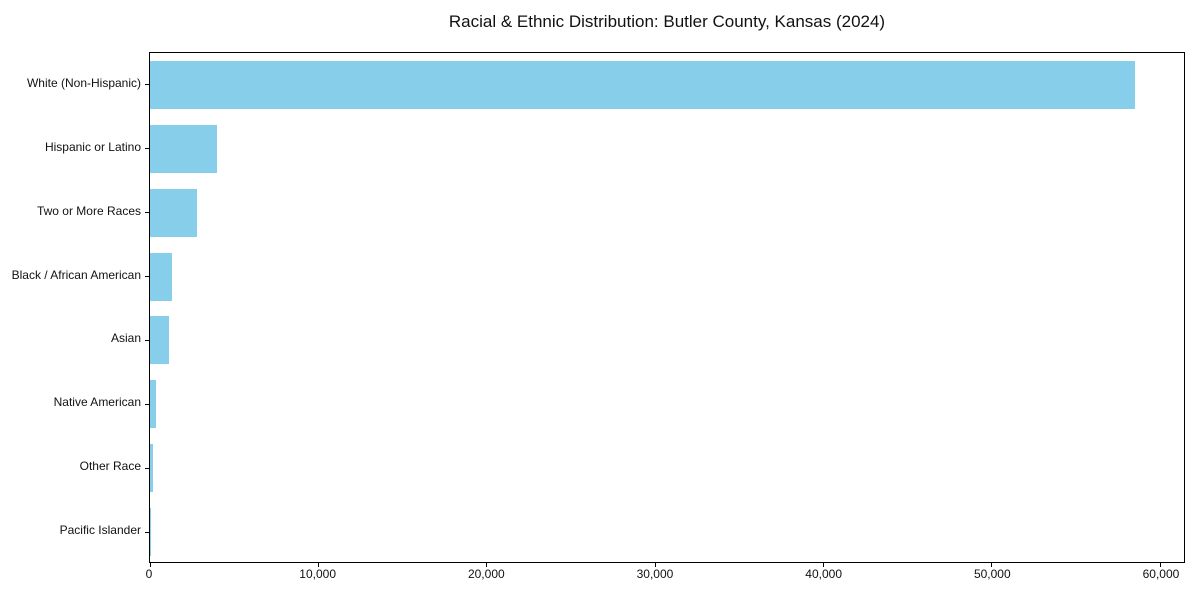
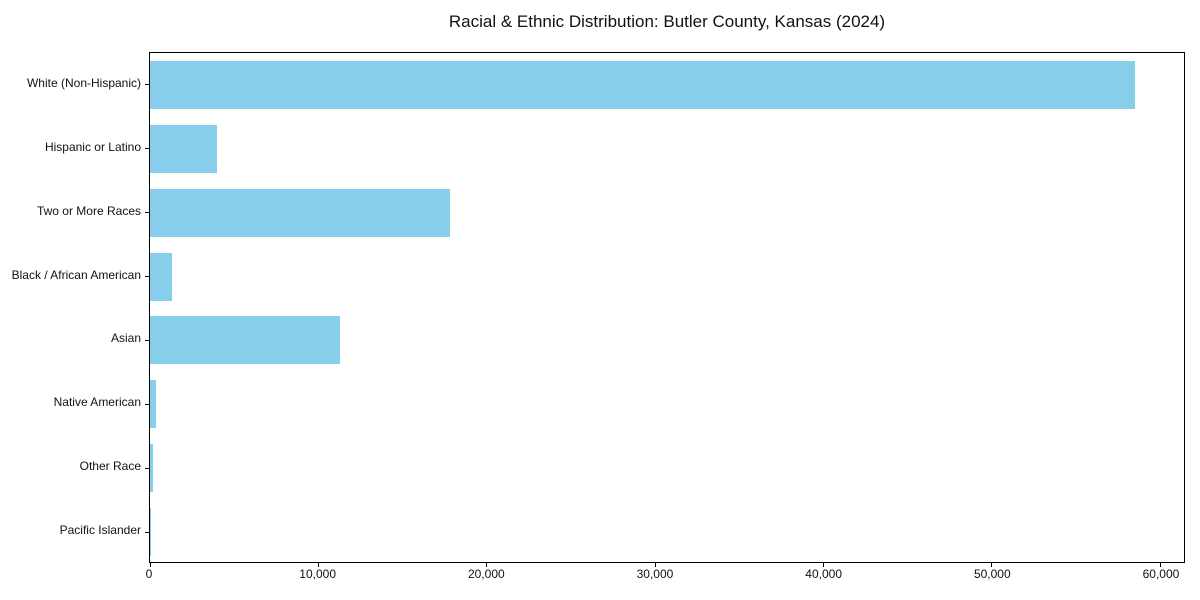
Two or More Races: 2800 -> 17800
Asian: 1200 -> 11300
